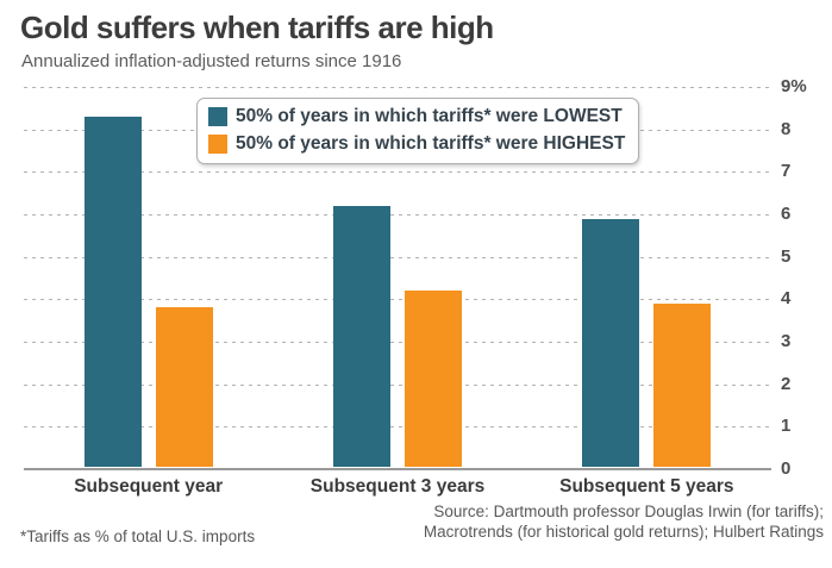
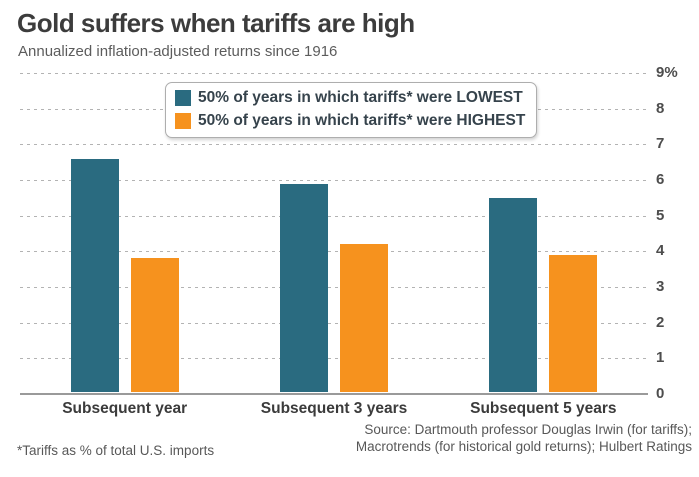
50% of years in which tariffs* were LOWEST/Subsequent year: 8.3% -> 6.6%
50% of years in which tariffs* were LOWEST/Subsequent 3 years: 6.2% -> 5.9%
50% of years in which tariffs* were LOWEST/Subsequent 5 years: 5.9% -> 5.5%
